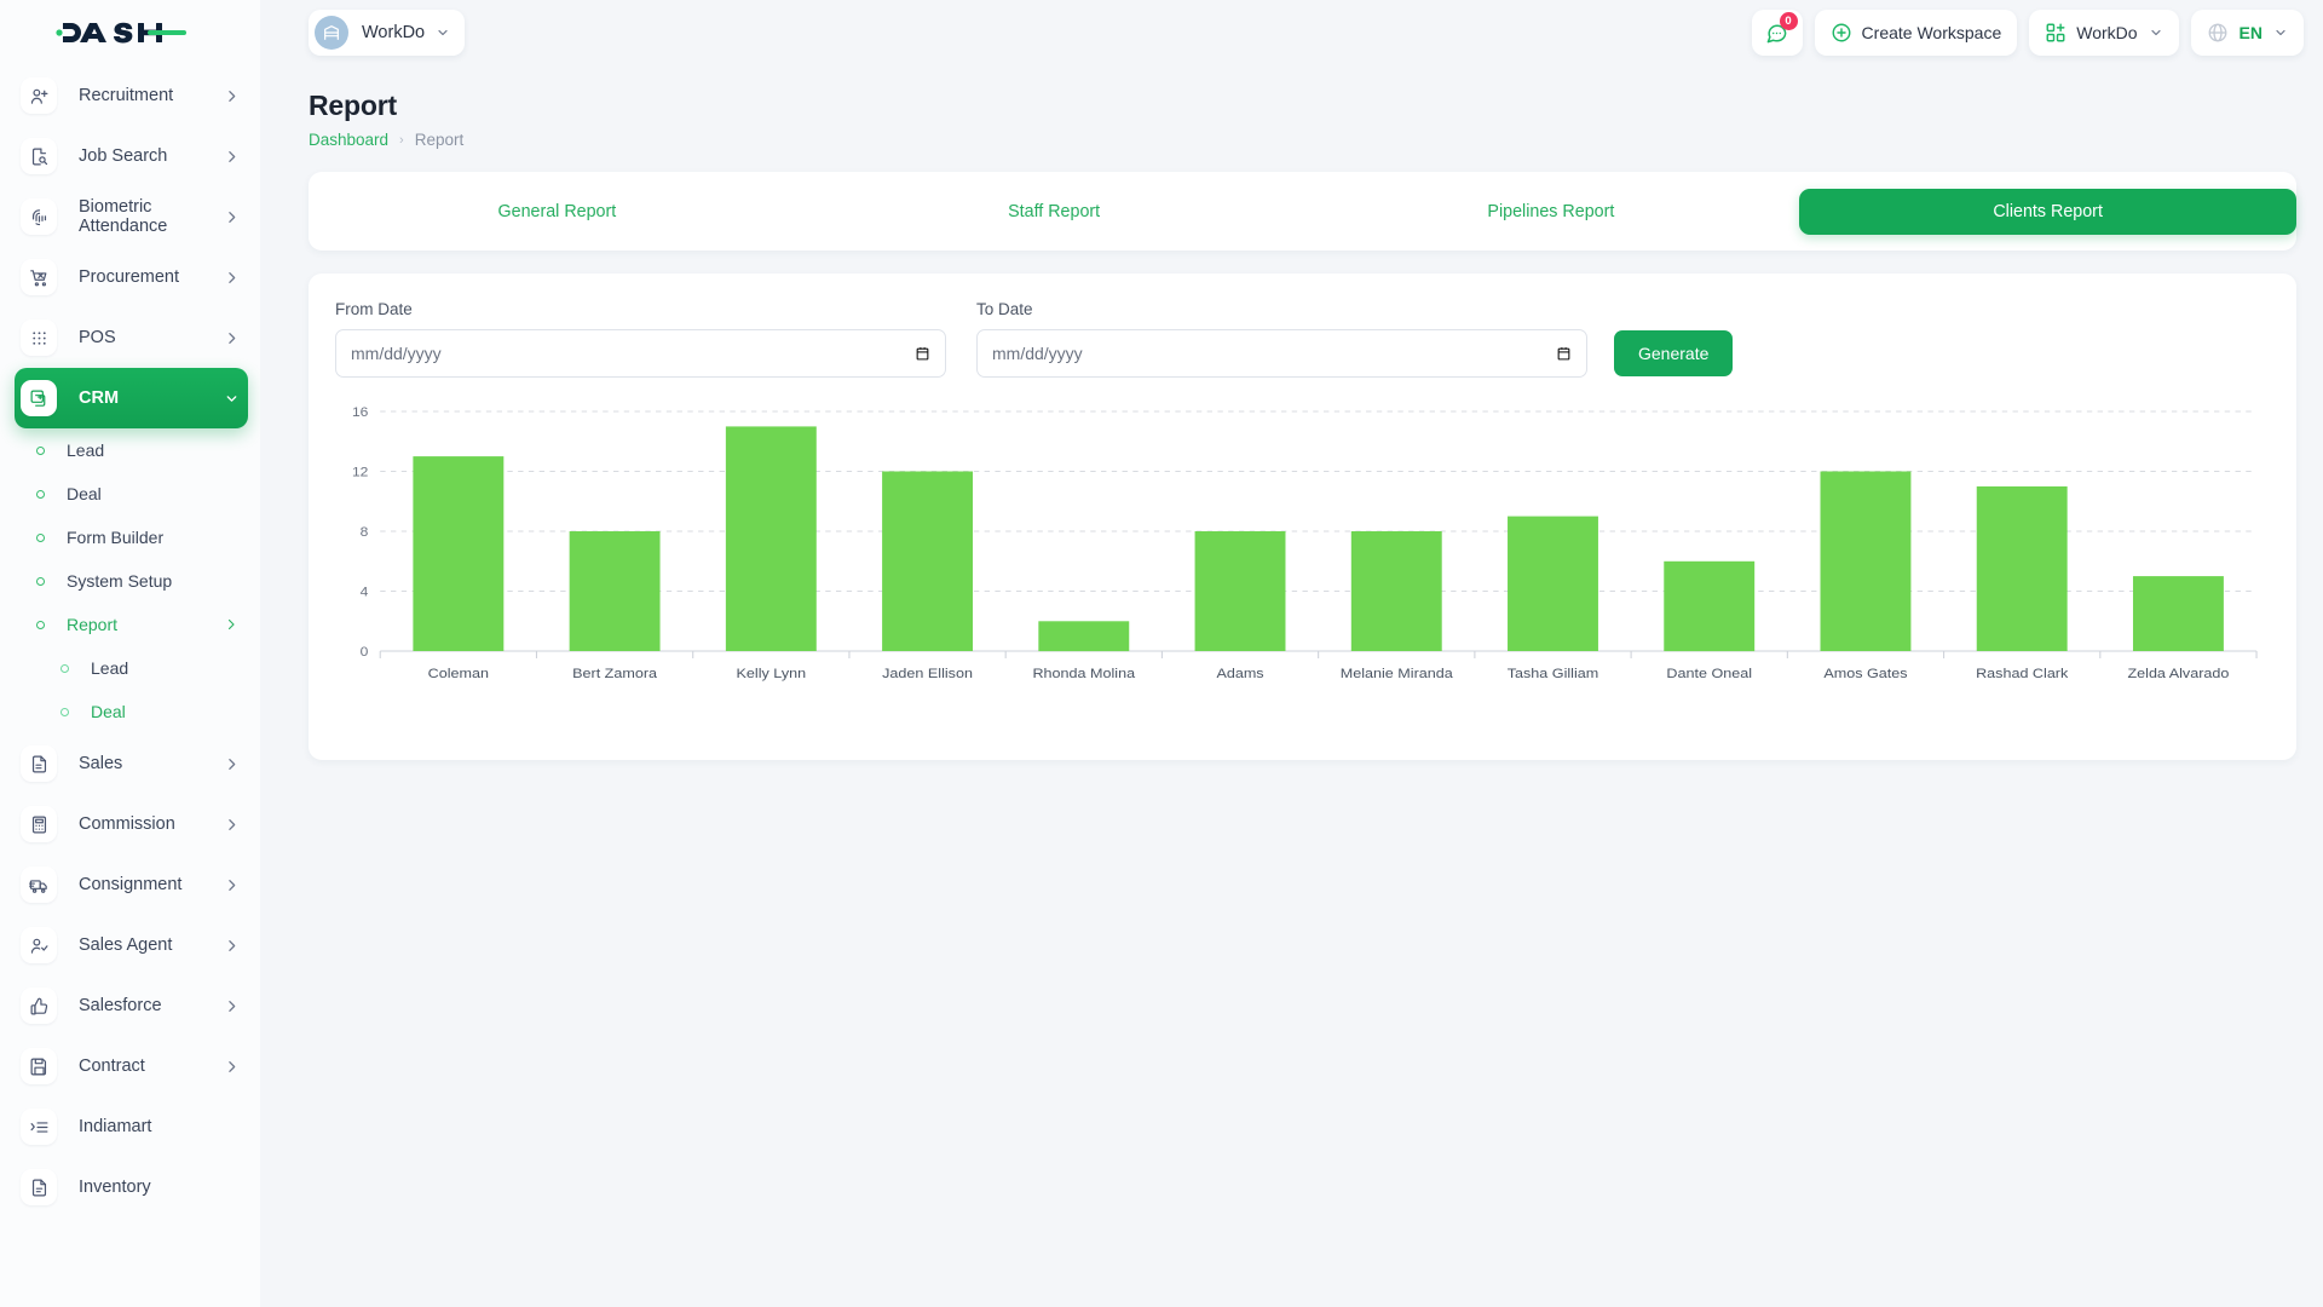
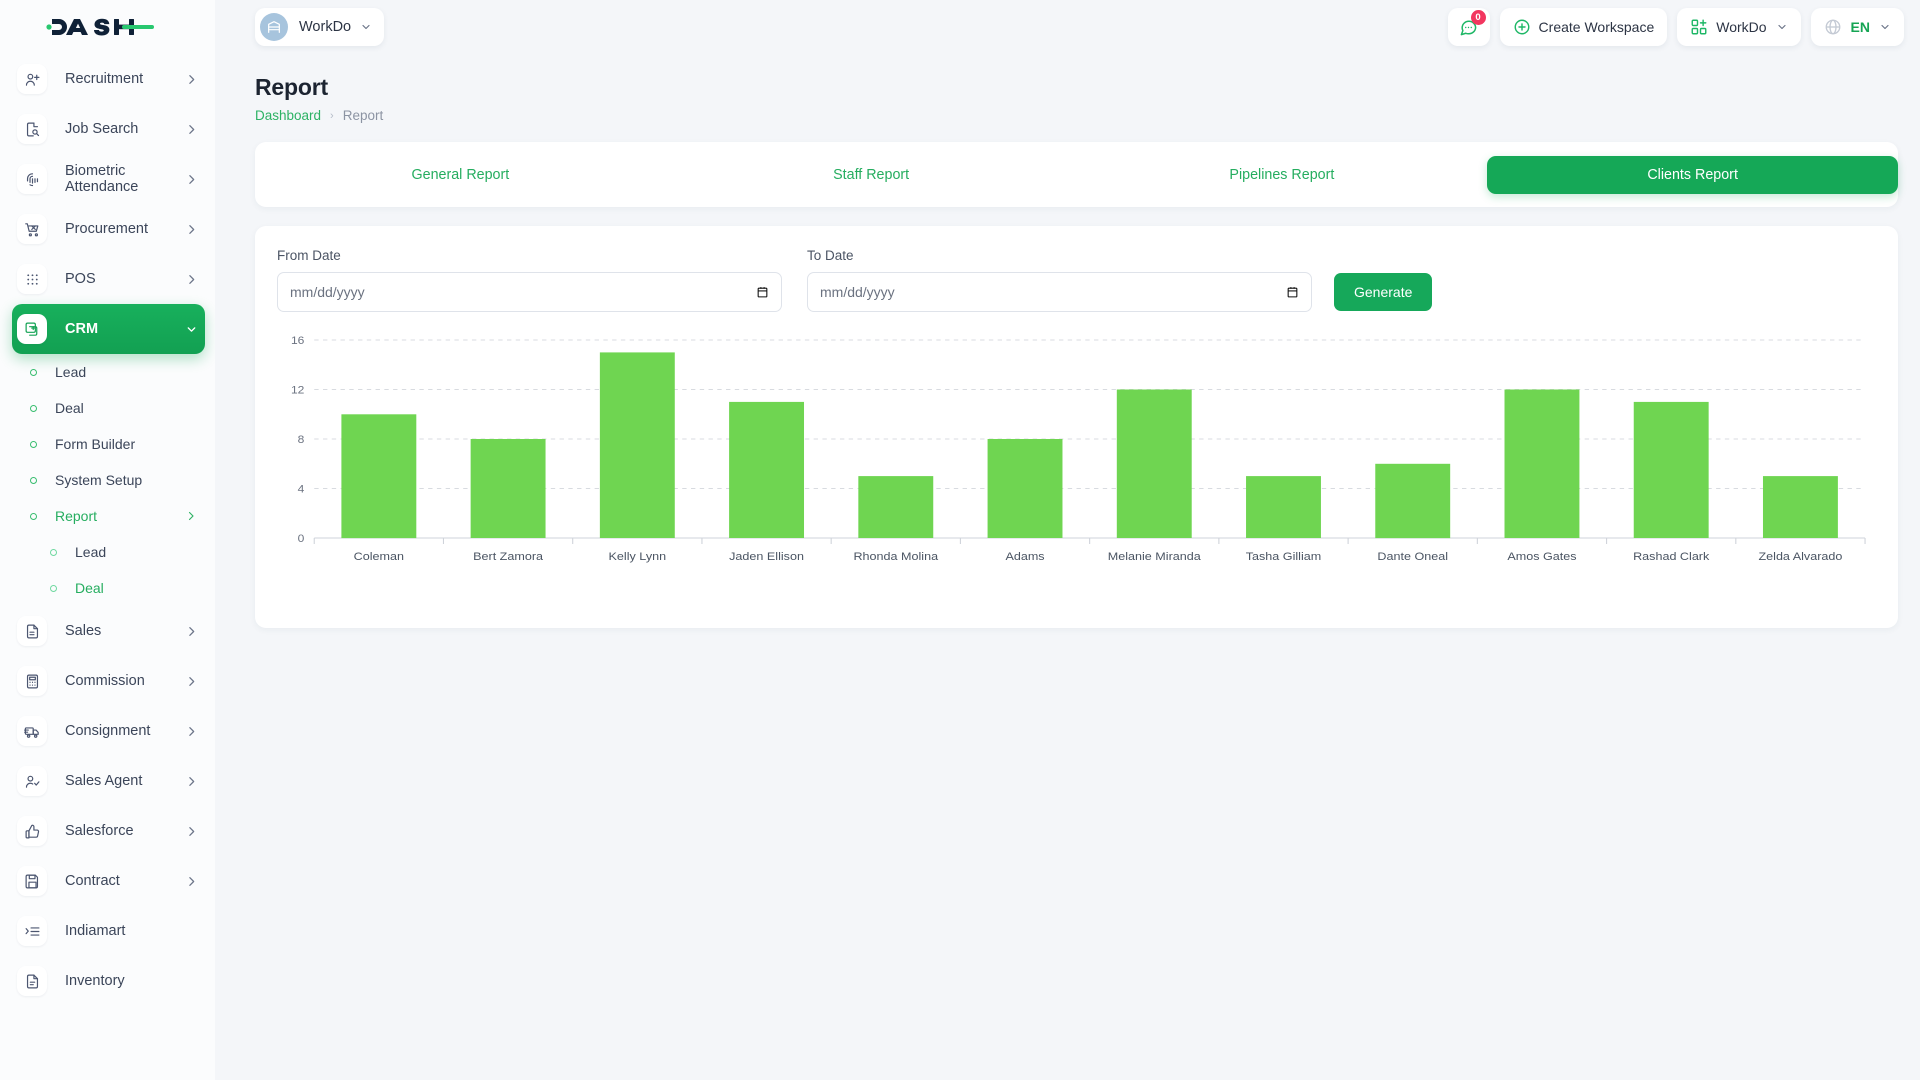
Coleman: 13 -> 10
Jaden Ellison: 12 -> 11
Rhonda Molina: 2 -> 5
Melanie Miranda: 8 -> 12
Tasha Gilliam: 9 -> 5
